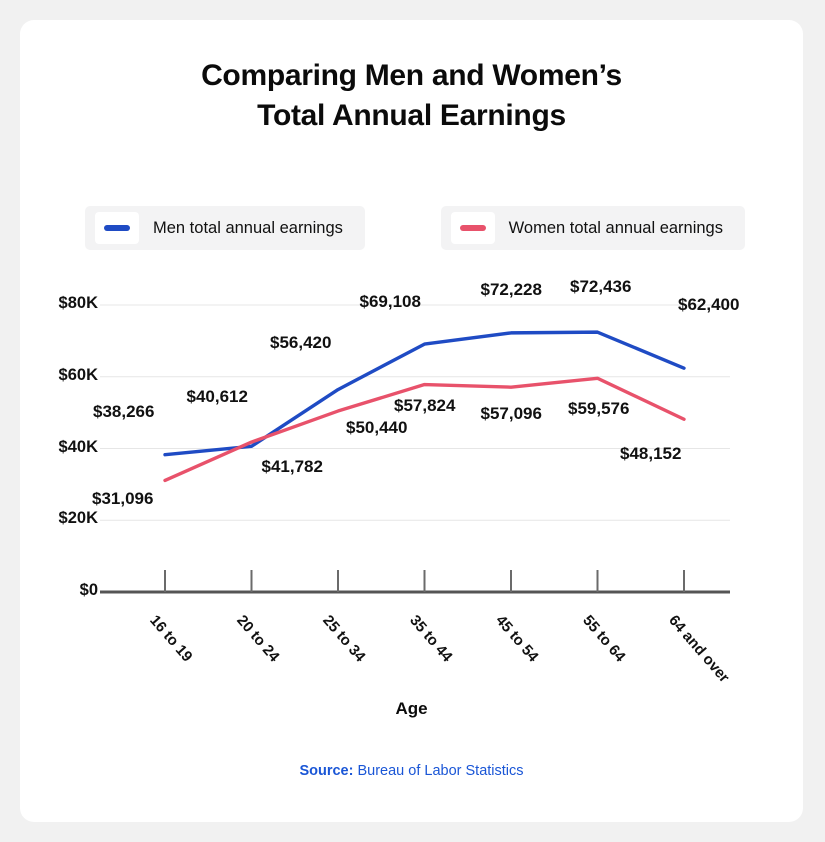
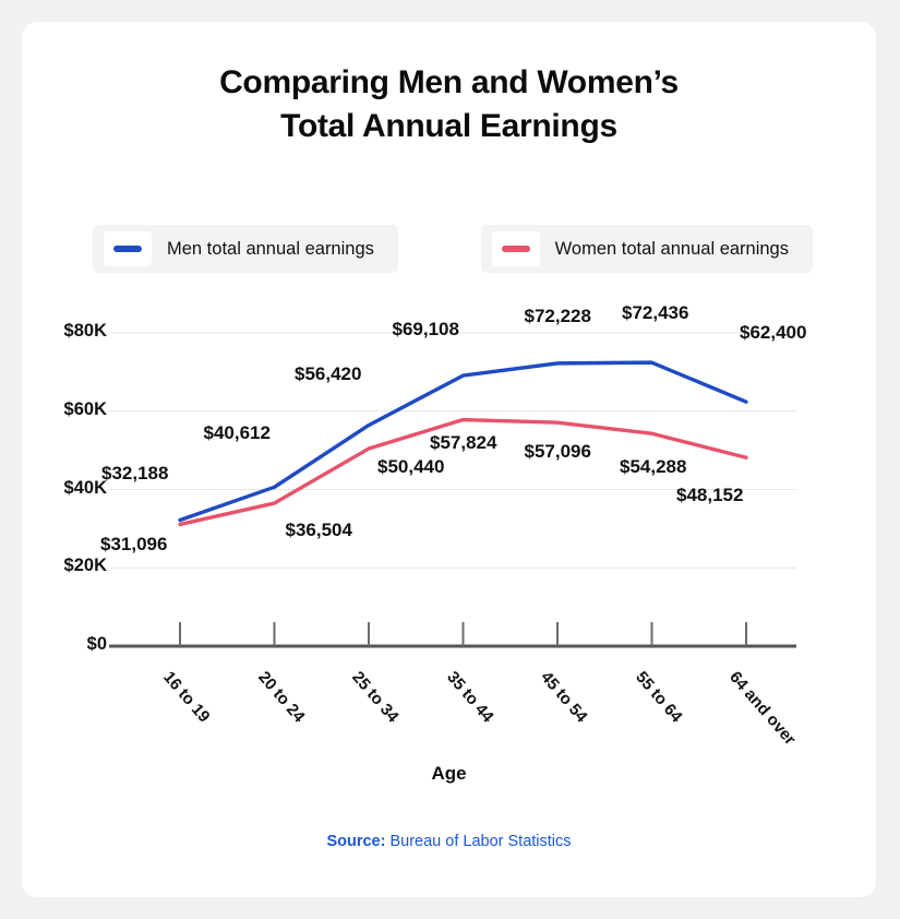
Men total annual earnings/16 to 19: $38,266 -> $32,188
Women total annual earnings/20 to 24: $41,782 -> $36,504
Women total annual earnings/55 to 64: $59,576 -> $54,288
